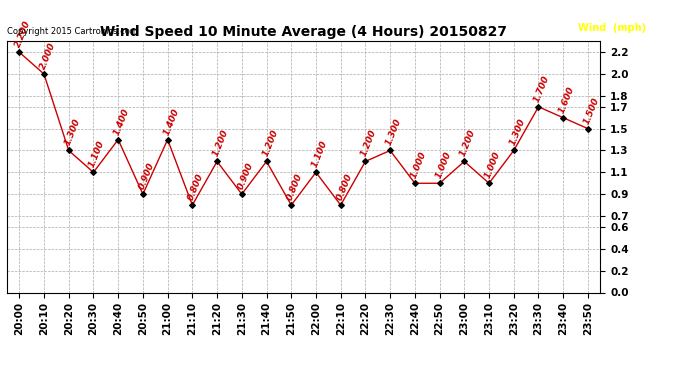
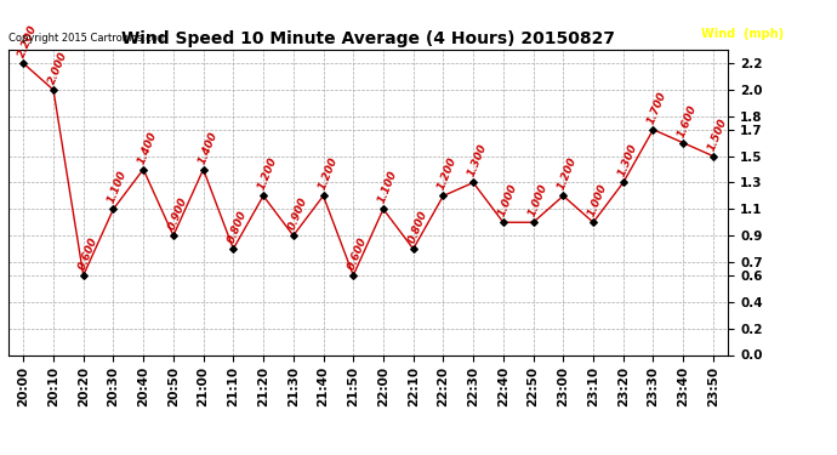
20:20: 1.300 -> 0.600
21:50: 0.800 -> 0.600
